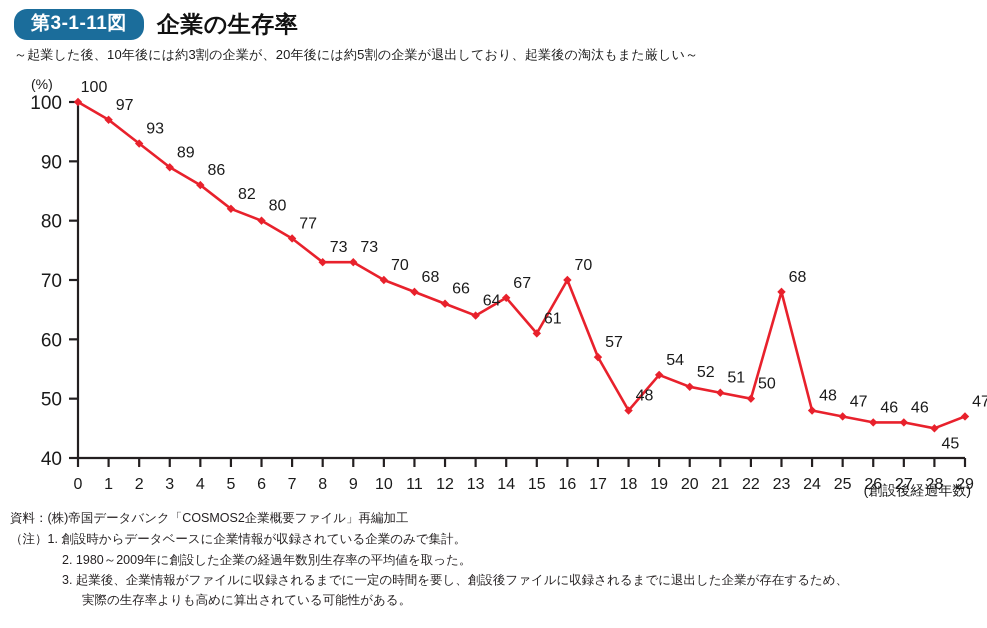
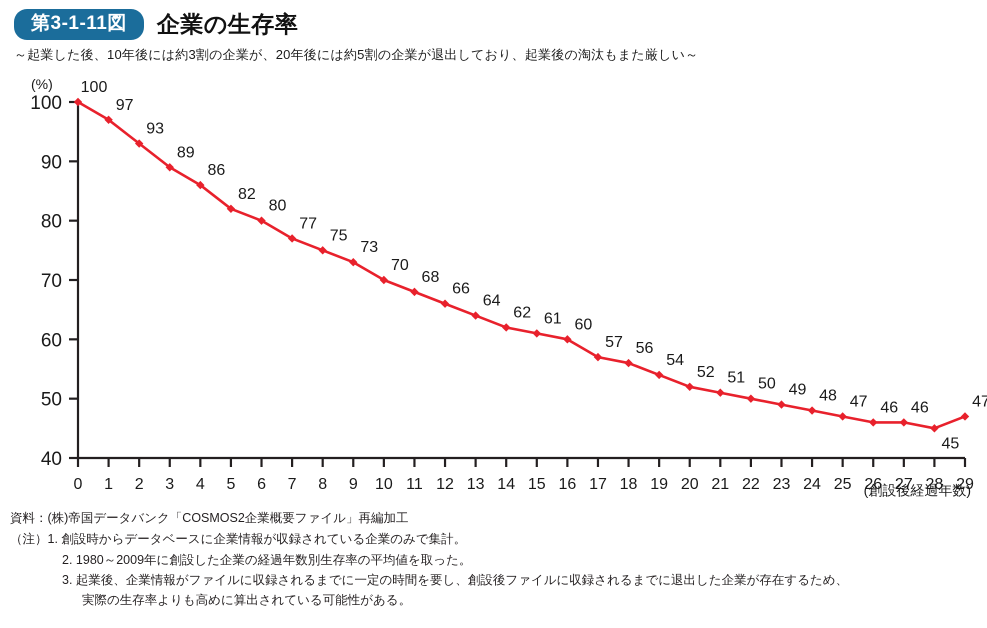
8: 73 -> 75
14: 67 -> 62
16: 70 -> 60
18: 48 -> 56
23: 68 -> 49
